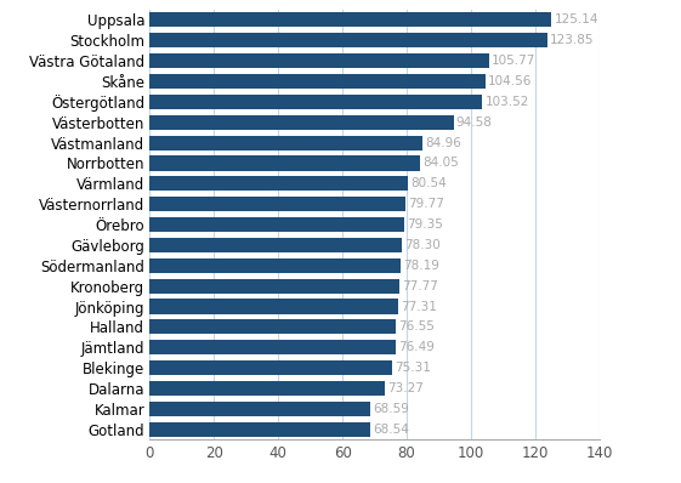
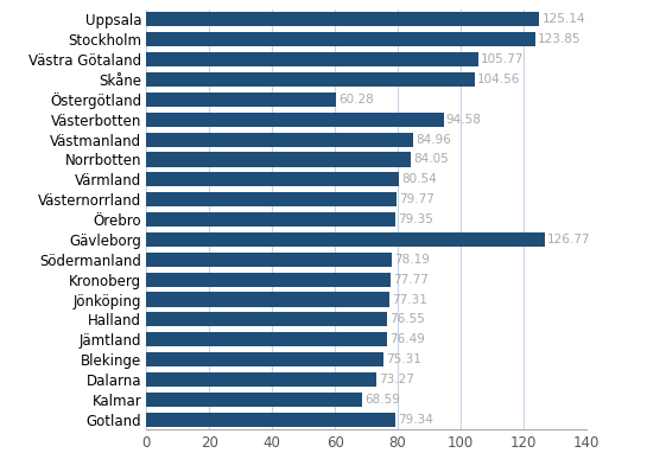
Östergötland: 103.52 -> 60.28
Gävleborg: 78.30 -> 126.77
Gotland: 68.54 -> 79.34
